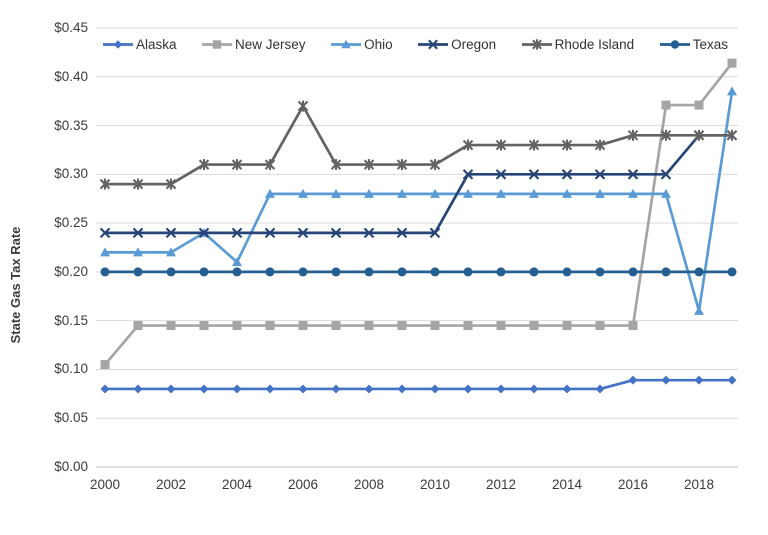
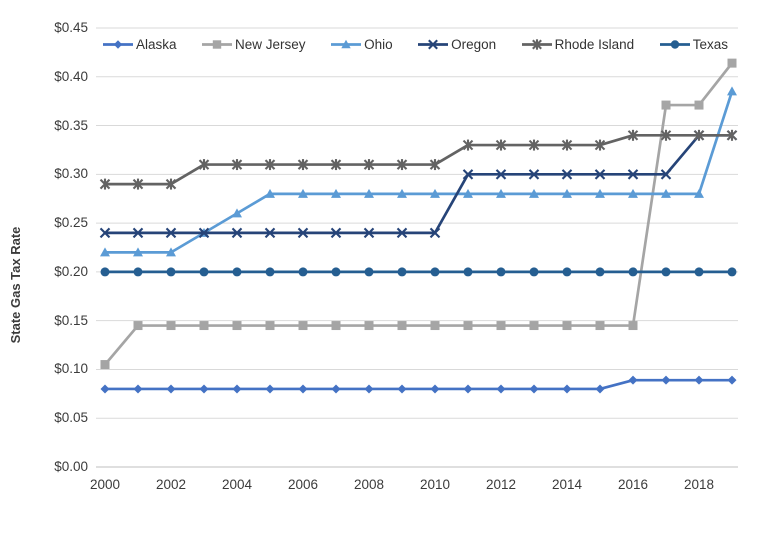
Ohio/2004: $0.21 -> $0.26
Rhode Island/2006: $0.37 -> $0.31
Ohio/2018: $0.16 -> $0.28
